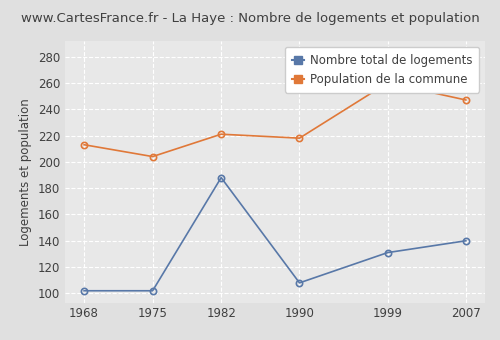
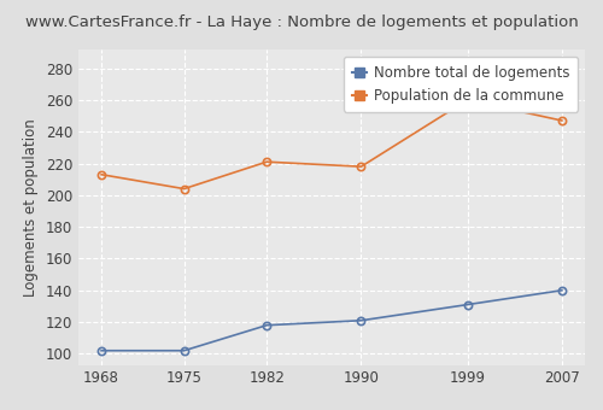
Nombre total de logements/1982: 188 -> 118
Nombre total de logements/1990: 108 -> 121
